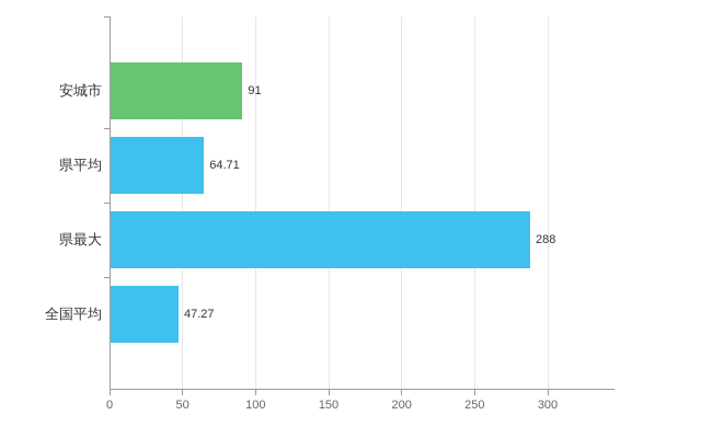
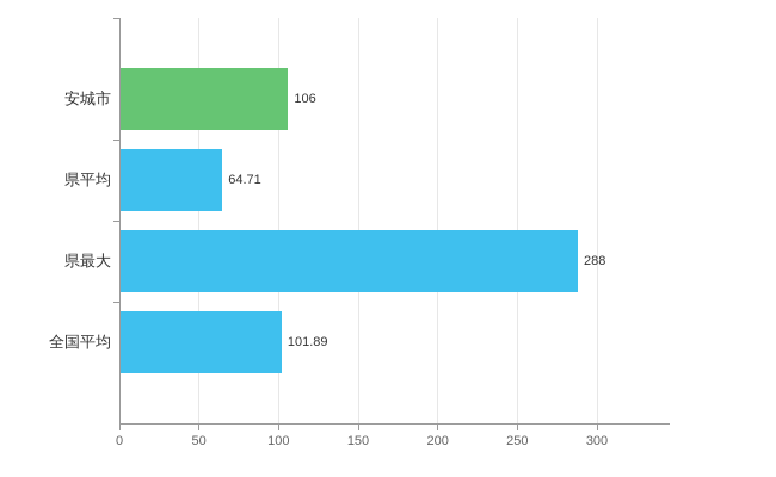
安城市: 91 -> 106
全国平均: 47.27 -> 101.89
